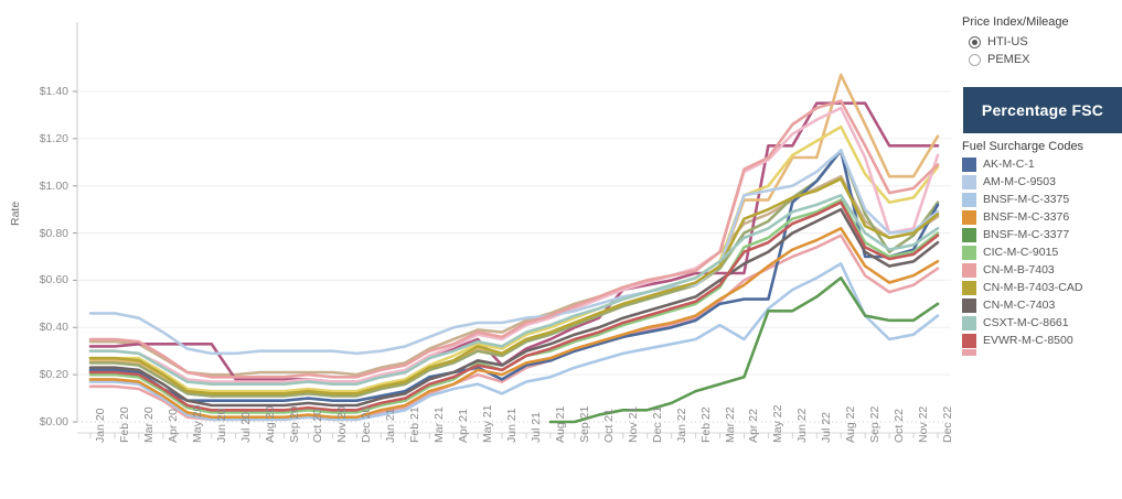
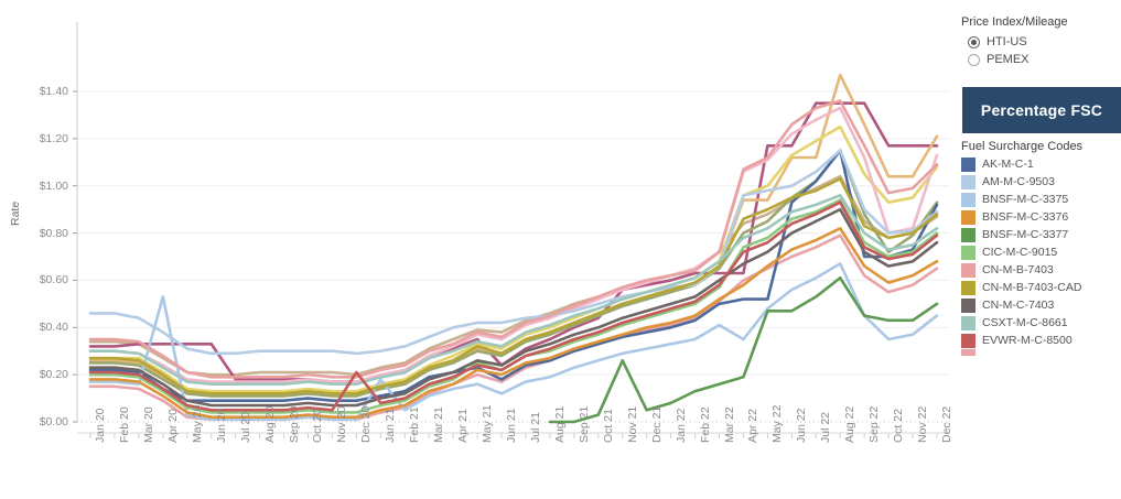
BNSF-M-C-3375/Apr 20: $0.10 -> $0.53
EVWR-M-C-8500/Dec 20: $0.05 -> $0.21
BNSF-M-C-3375/Jan 21: $0.03 -> $0.18
BNSF-M-C-3377/Nov 21: $0.05 -> $0.26
